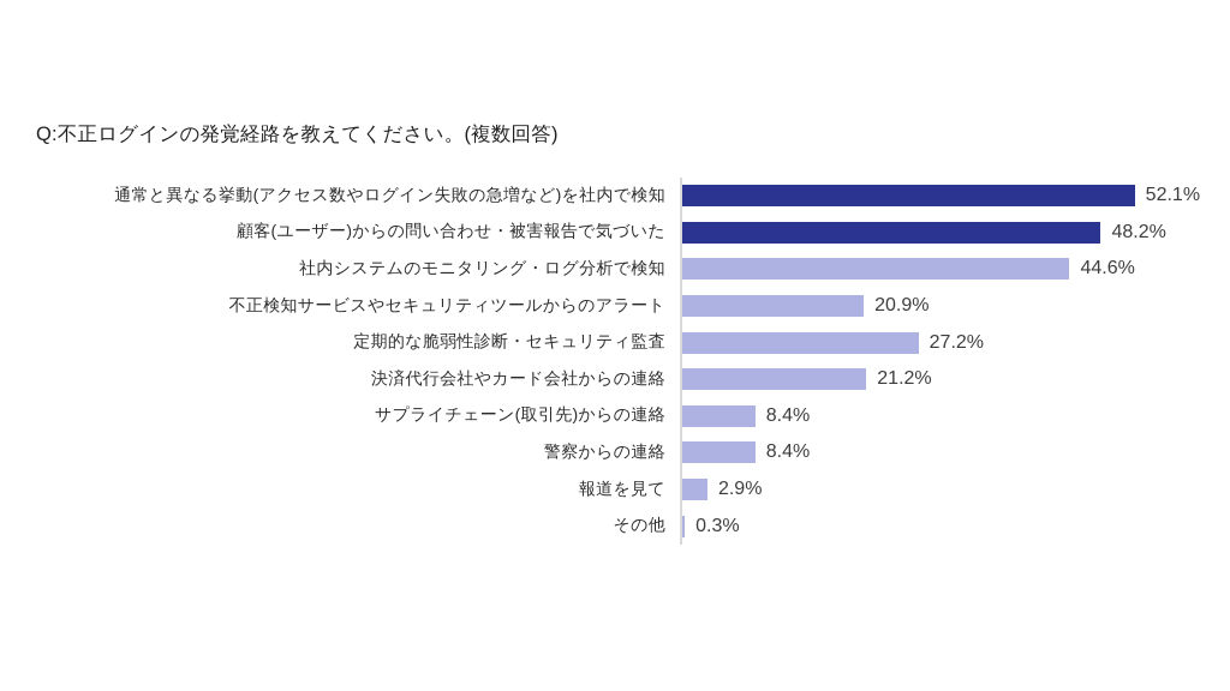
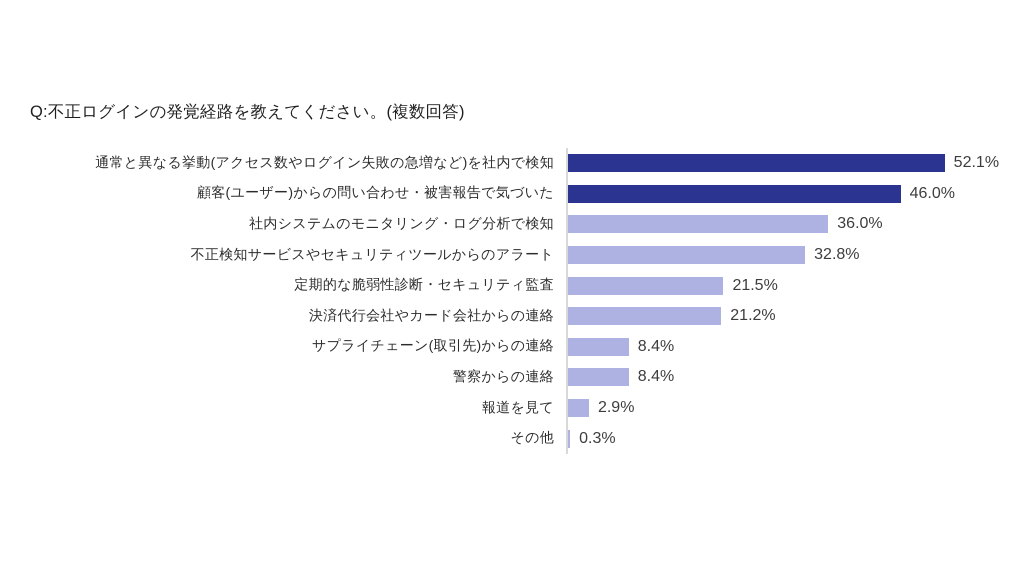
顧客(ユーザー)からの問い合わせ・被害報告で気づいた: 48.2% -> 46.0%
社内システムのモニタリング・ログ分析で検知: 44.6% -> 36.0%
不正検知サービスやセキュリティツールからのアラート: 20.9% -> 32.8%
定期的な脆弱性診断・セキュリティ監査: 27.2% -> 21.5%
